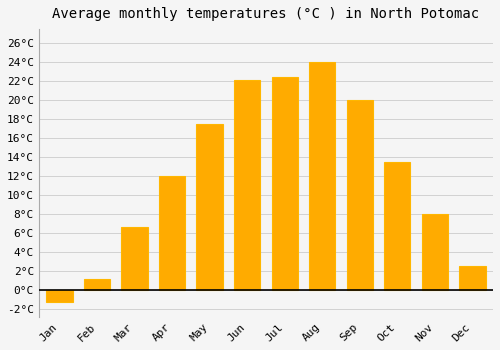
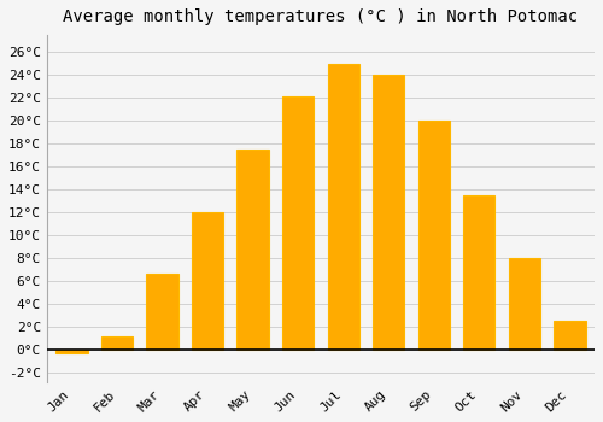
Jan: -1.2°C -> -0.3°C
Jul: 22.4°C -> 25.0°C
